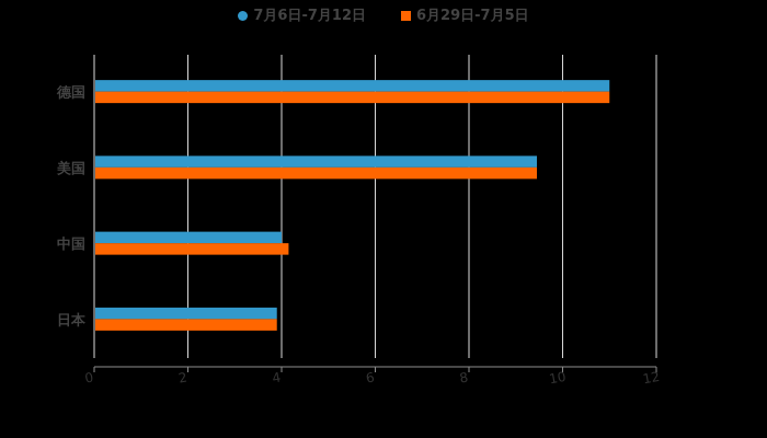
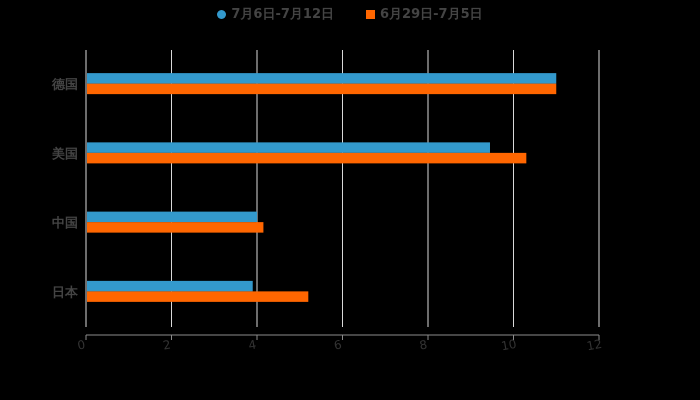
6月29日-7月5日/美国: 9.4 -> 10.3
6月29日-7月5日/日本: 3.9 -> 5.2
